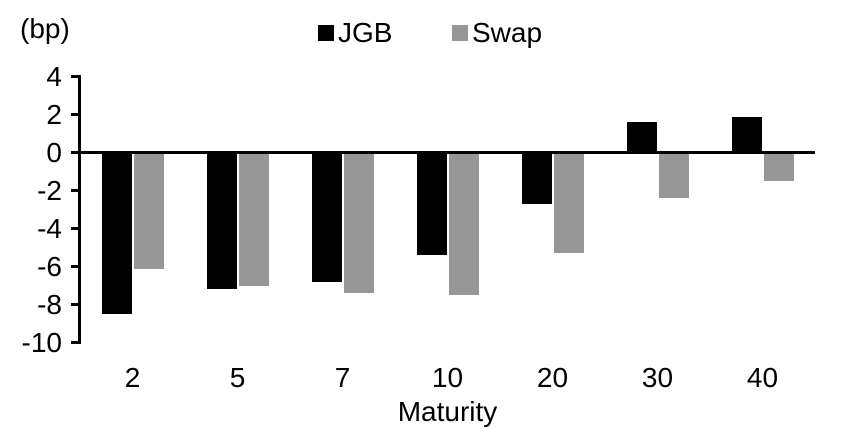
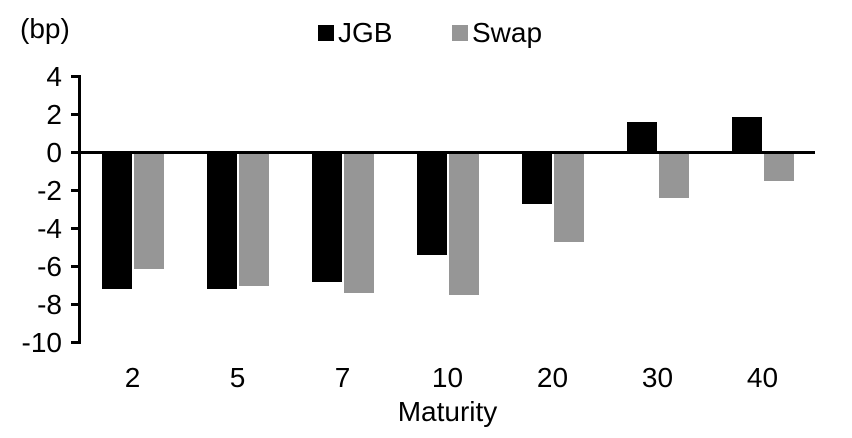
JGB/2: -8.5 -> -7.2
Swap/20: -5.3 -> -4.7
